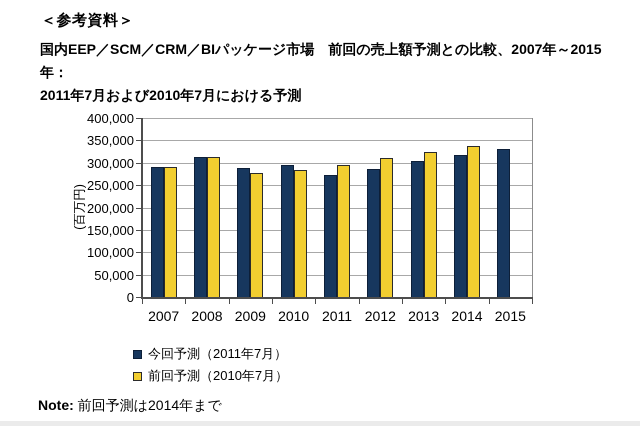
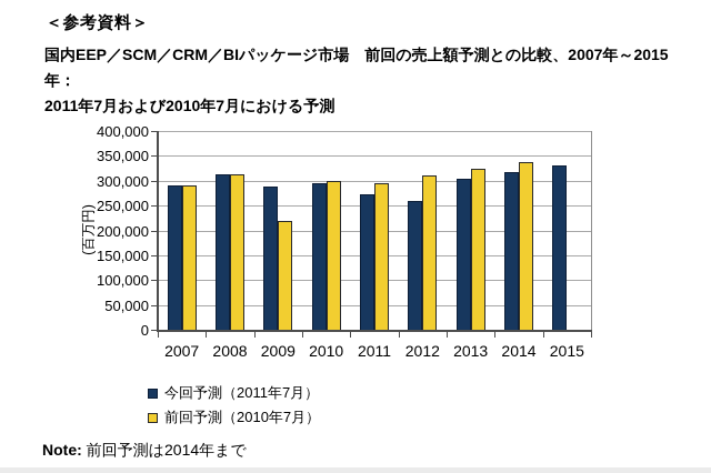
前回予測（2010年7月）/2009: 280000 -> 220000
前回予測（2010年7月）/2010: 280000 -> 300000
今回予測（2011年7月）/2012: 280000 -> 260000
